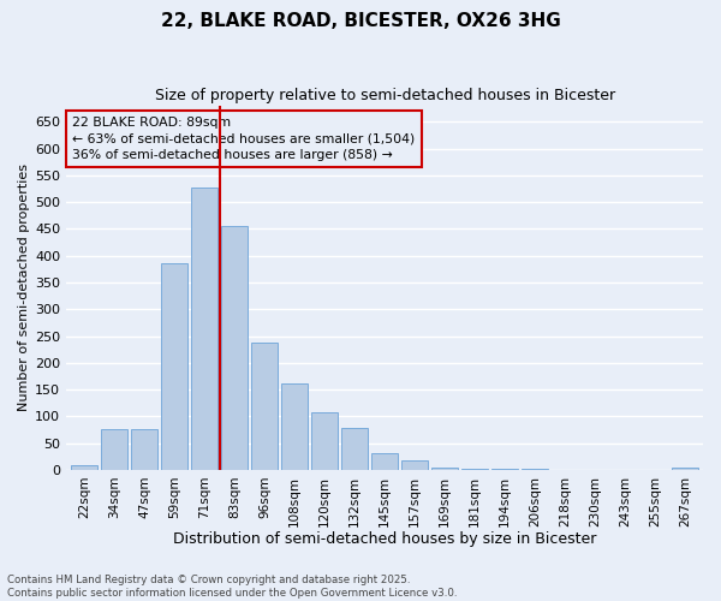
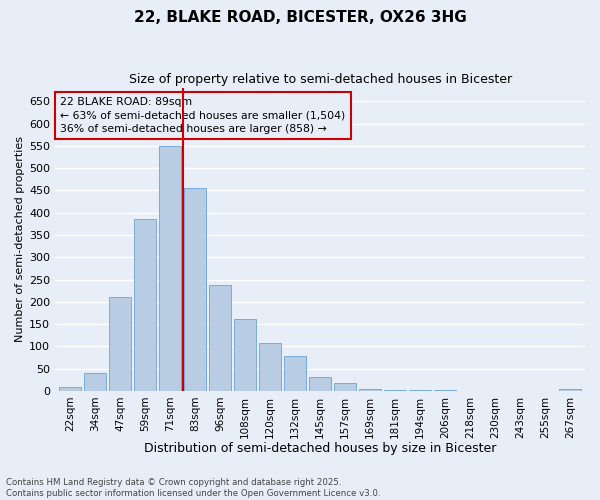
34sqm: 76 -> 40
47sqm: 76 -> 210
71sqm: 528 -> 550
